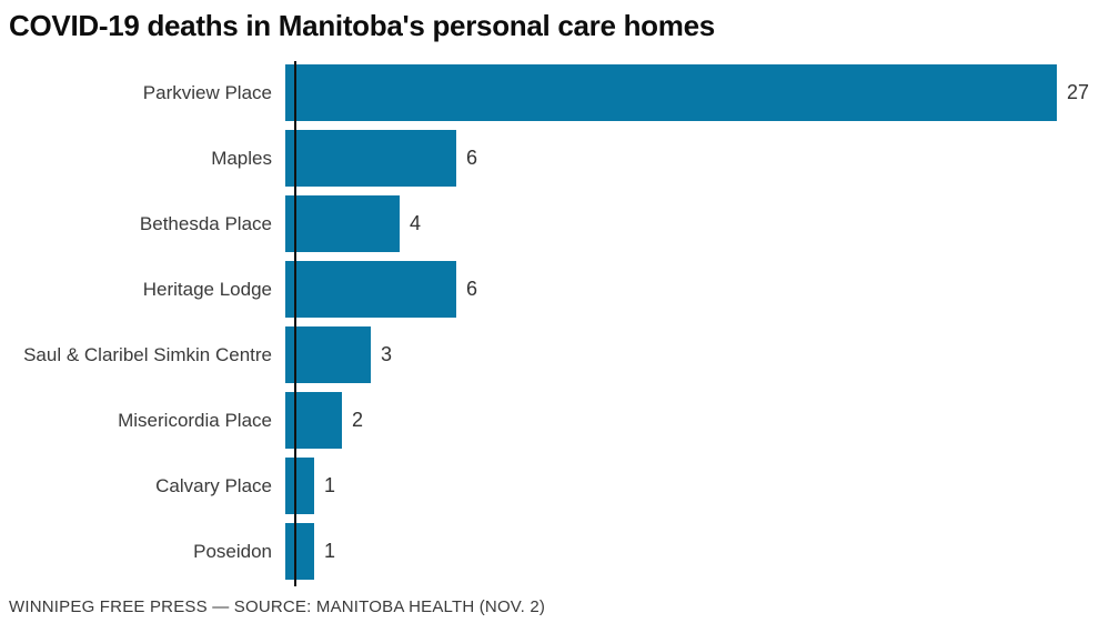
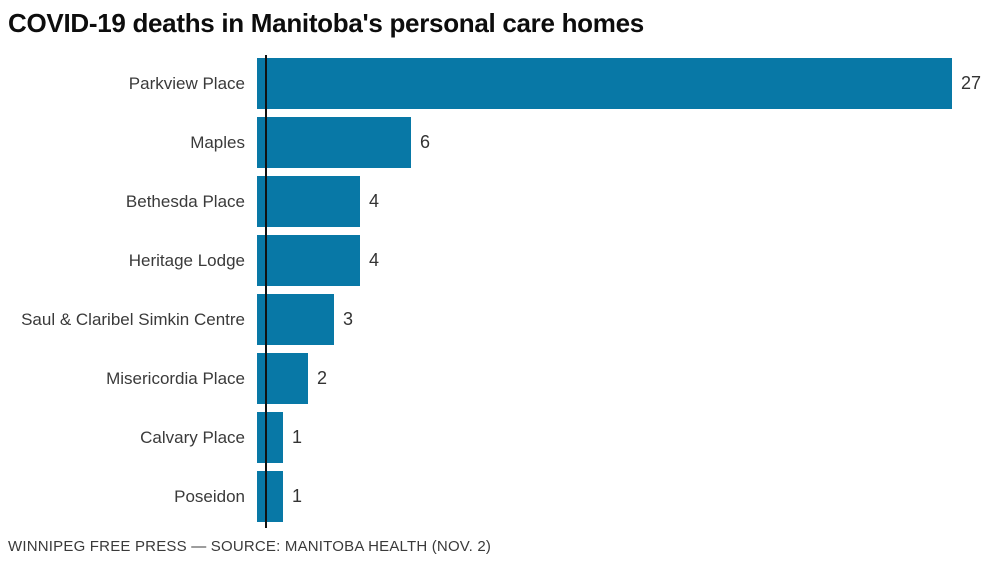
Heritage Lodge: 6 -> 4
